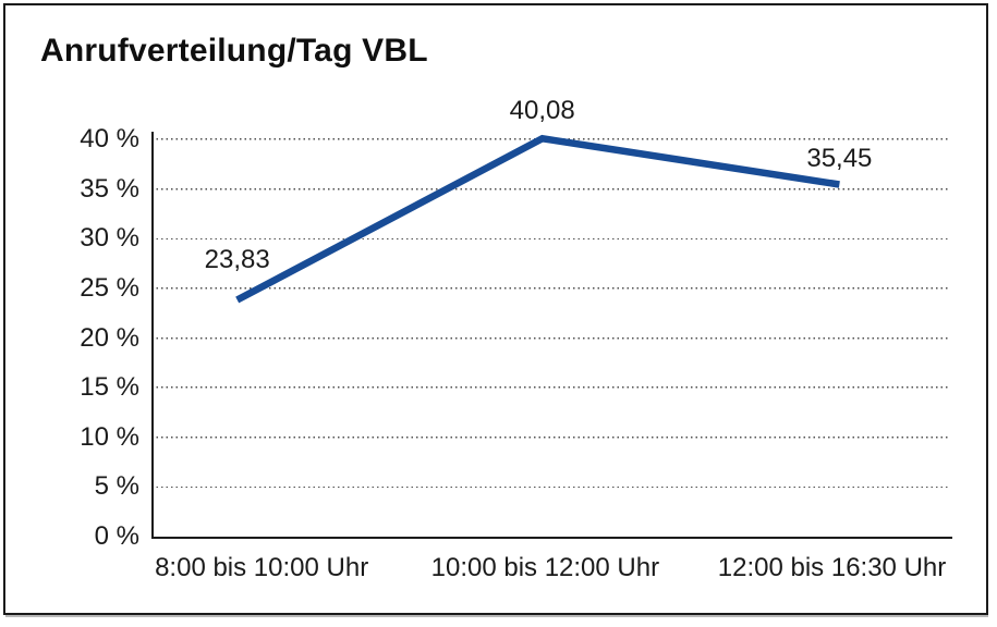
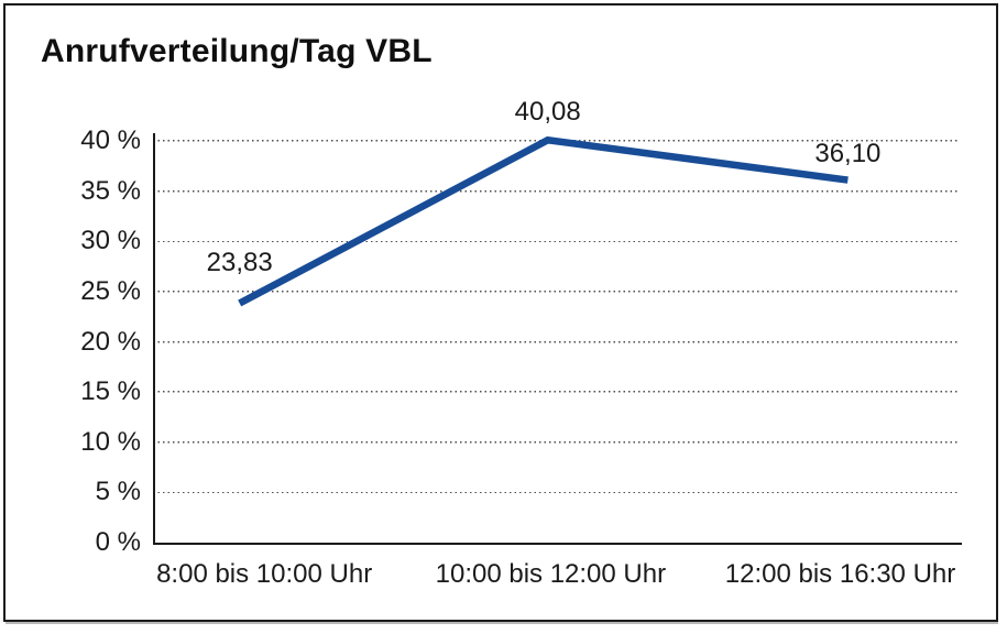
12:00 bis 16:30 Uhr: 35,45 -> 36,10
